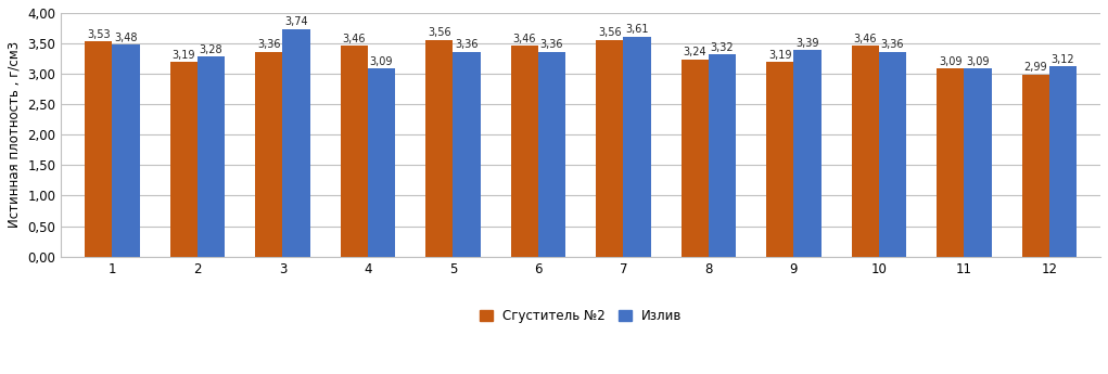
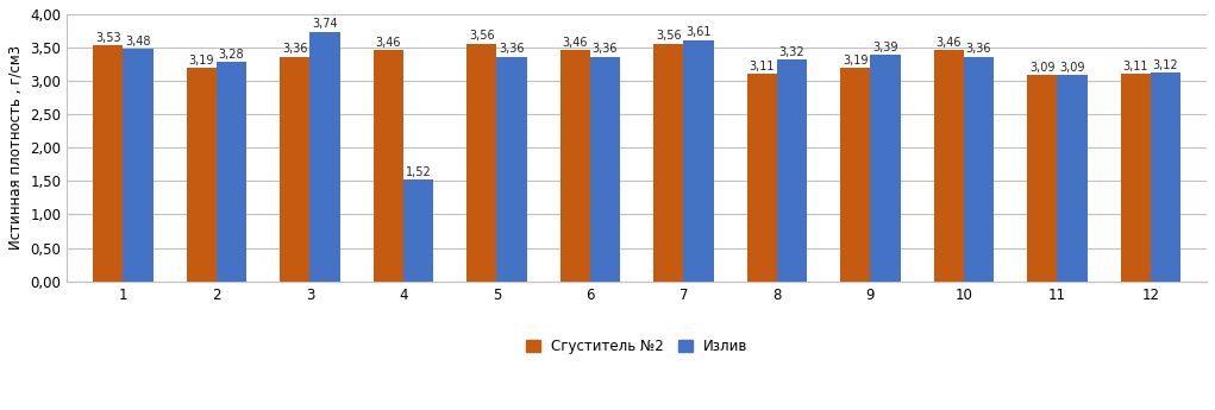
Излив/4: 3,09 -> 1,52
Сгуститель №2/8: 3,24 -> 3,11
Сгуститель №2/12: 2,99 -> 3,11
